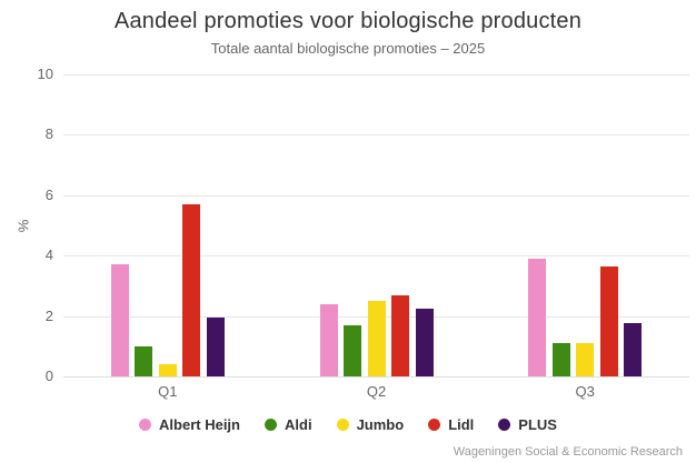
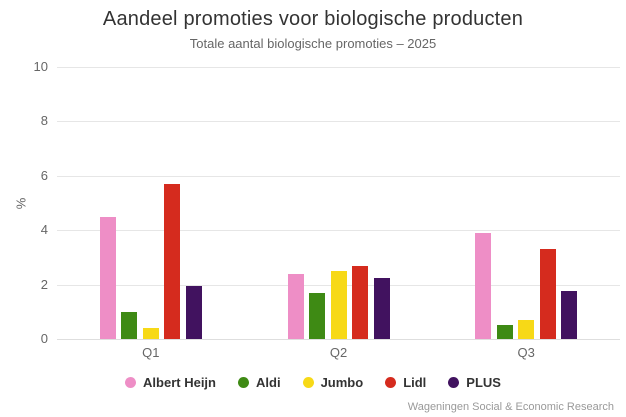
Albert Heijn/Q1: 3.7 -> 4.5
Aldi/Q3: 1.1 -> 0.5
Jumbo/Q3: 1.1 -> 0.7
Lidl/Q3: 3.6 -> 3.3
